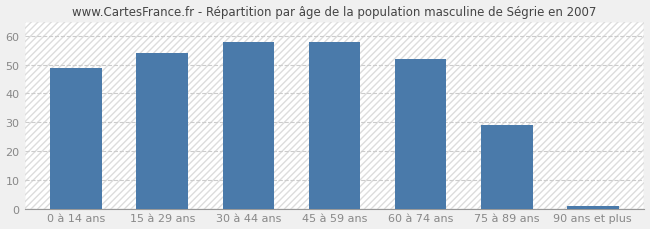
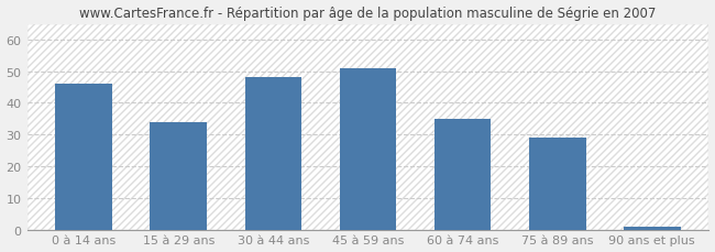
0 à 14 ans: 49 -> 46
15 à 29 ans: 54 -> 34
30 à 44 ans: 58 -> 48
45 à 59 ans: 58 -> 51
60 à 74 ans: 52 -> 35
